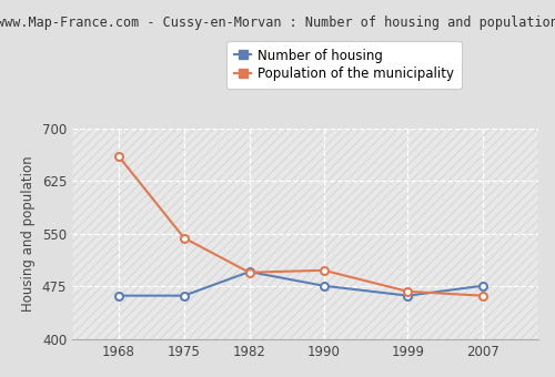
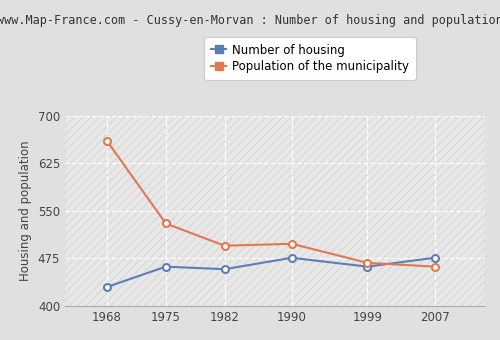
Number of housing/1968: 462 -> 430
Population of the municipality/1975: 544 -> 530
Number of housing/1982: 496 -> 458
